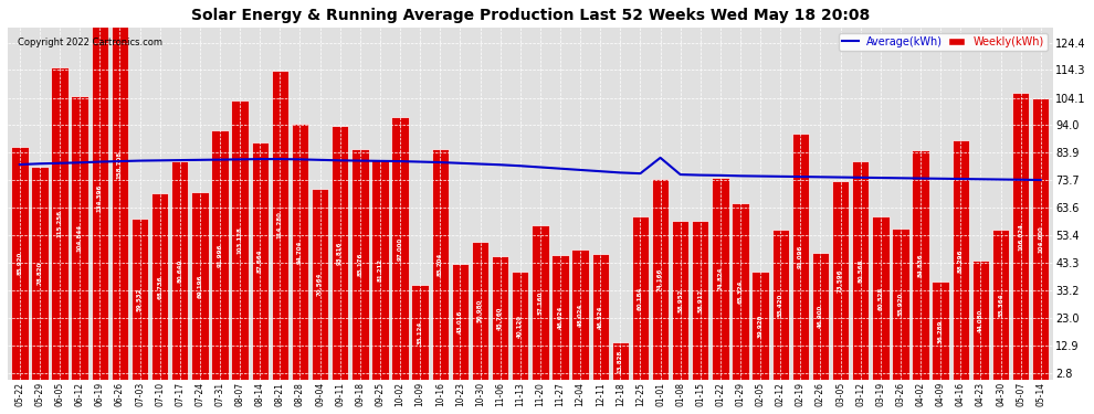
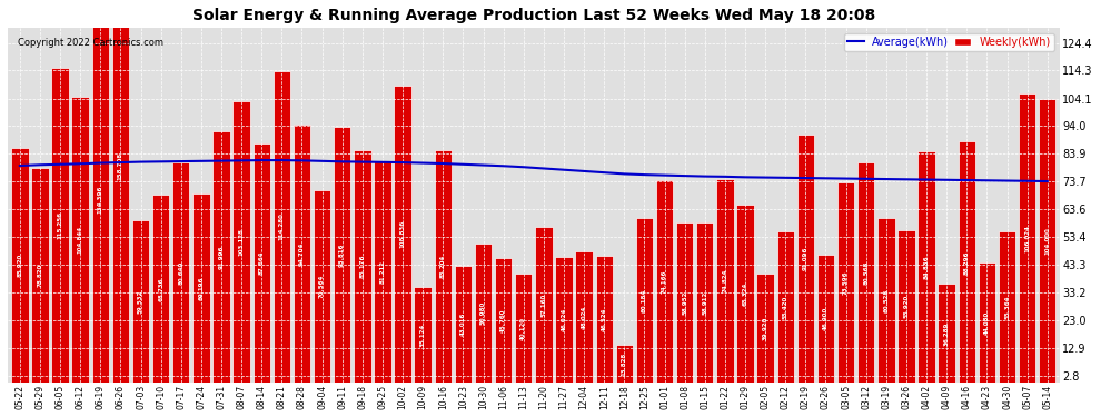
Weekly(kWh)/10-02: 97.0 -> 108.8
Average(kWh)/01-01: 82.0 -> 76.0
